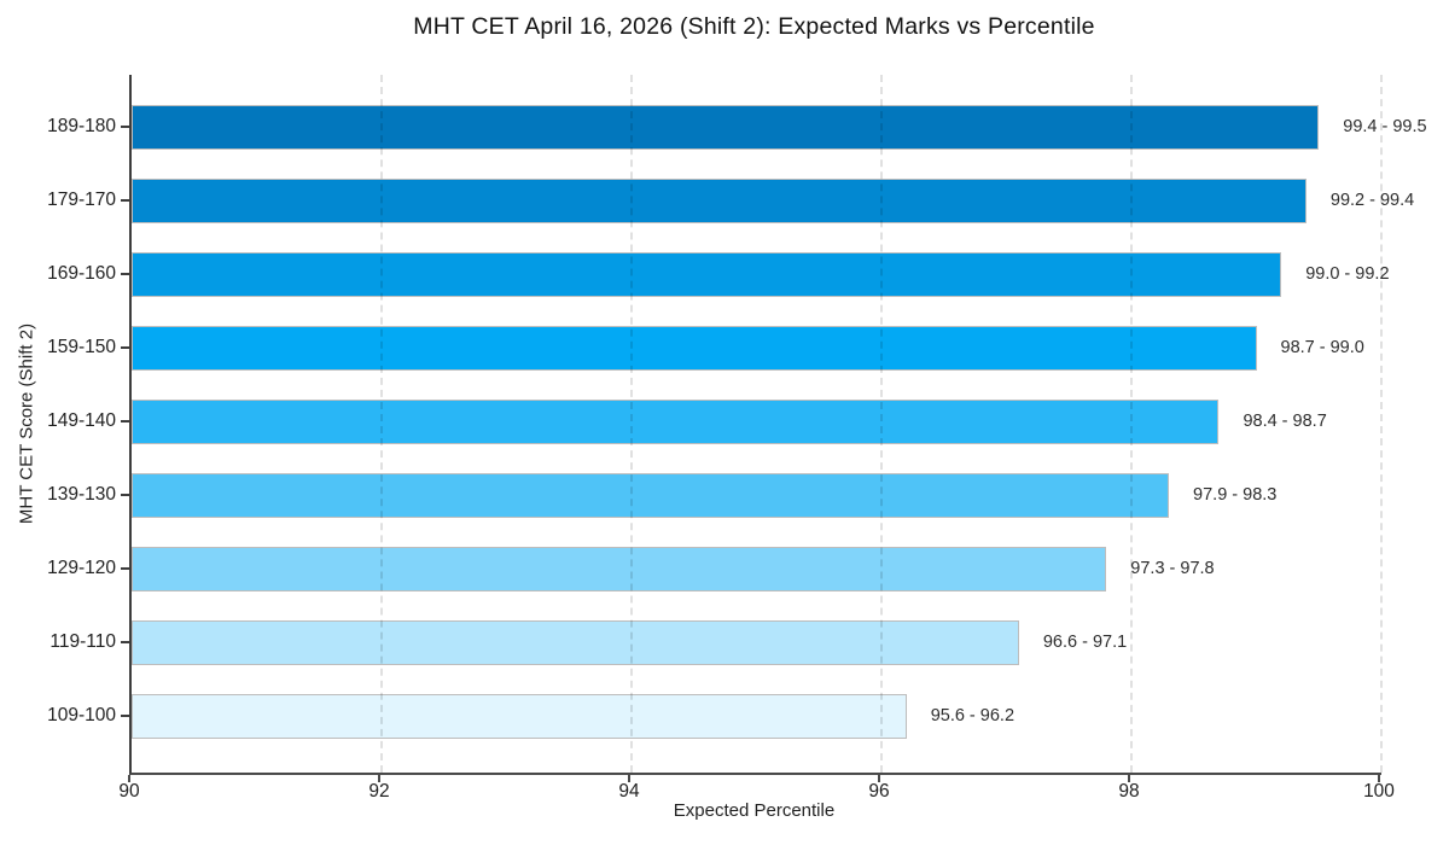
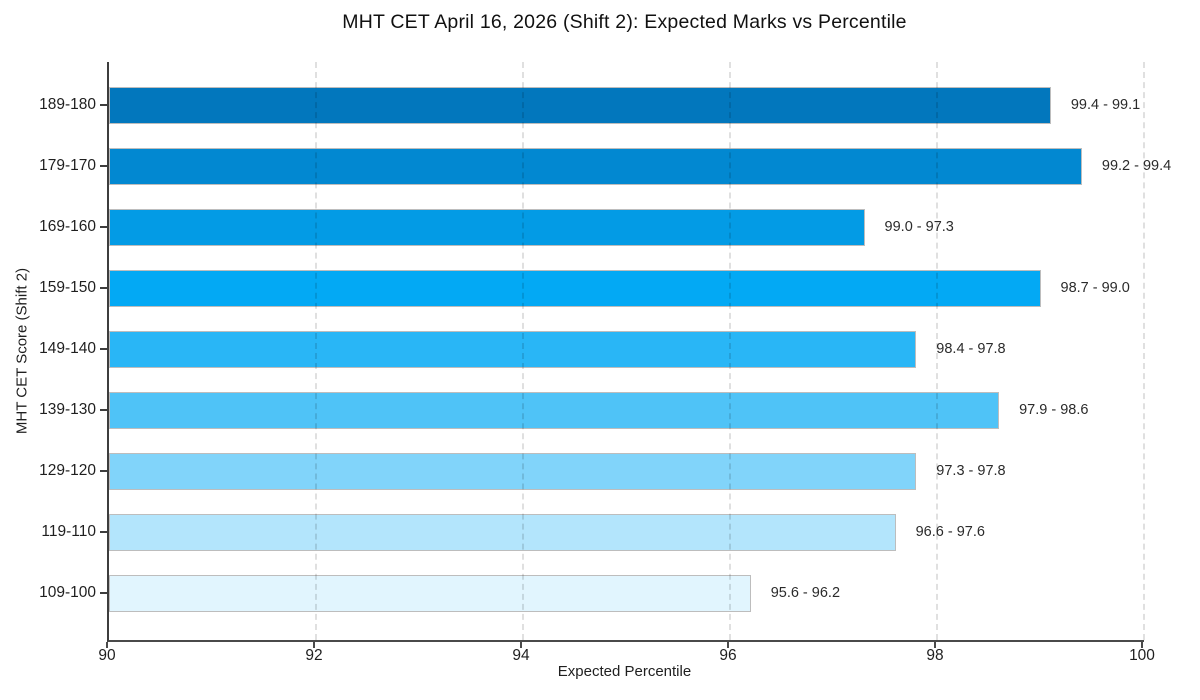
189-180: 99.5 -> 99.1
169-160: 99.2 -> 97.3
149-140: 98.7 -> 97.8
139-130: 98.3 -> 98.6
119-110: 97.1 -> 97.6
